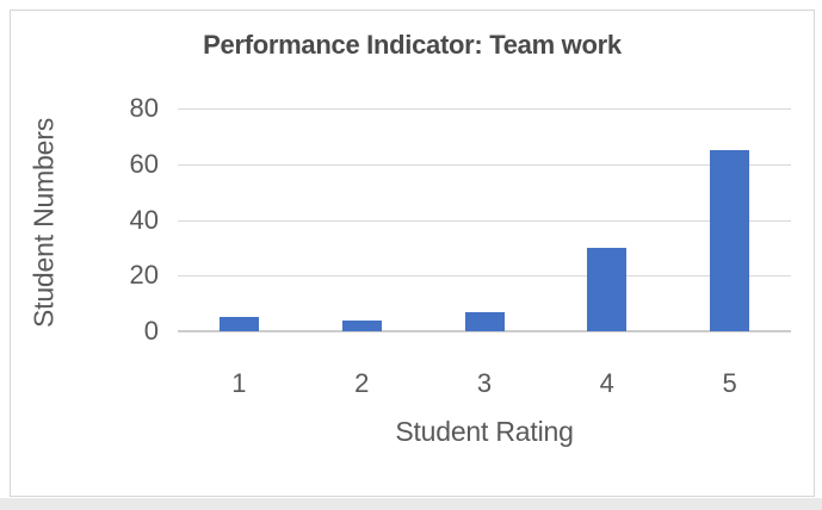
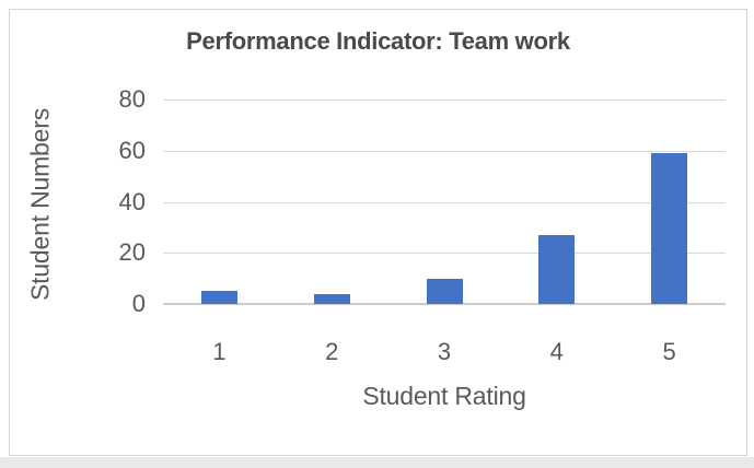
3: 7 -> 10
4: 30 -> 27
5: 65 -> 59
